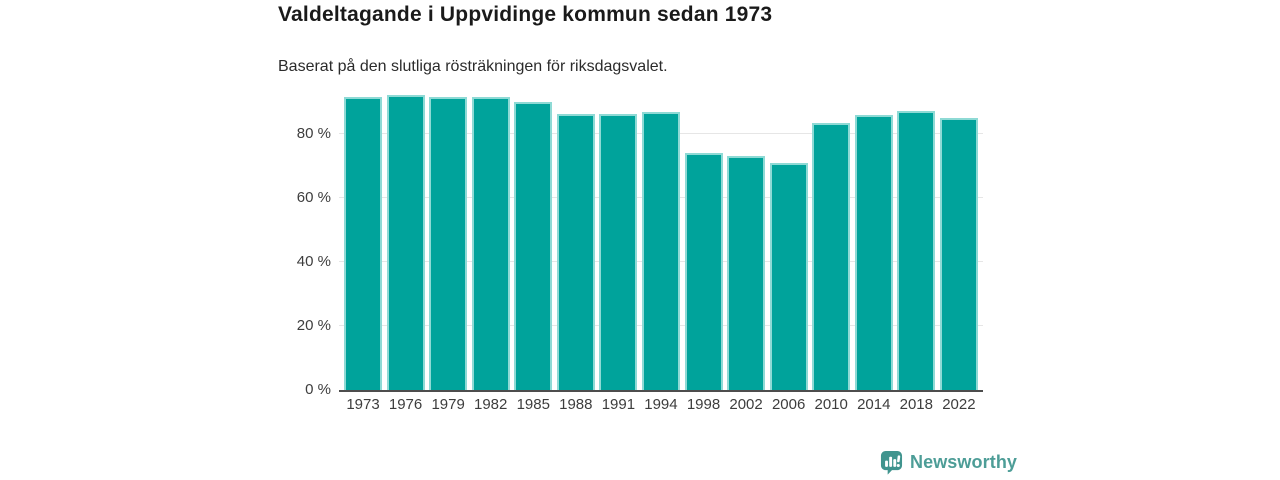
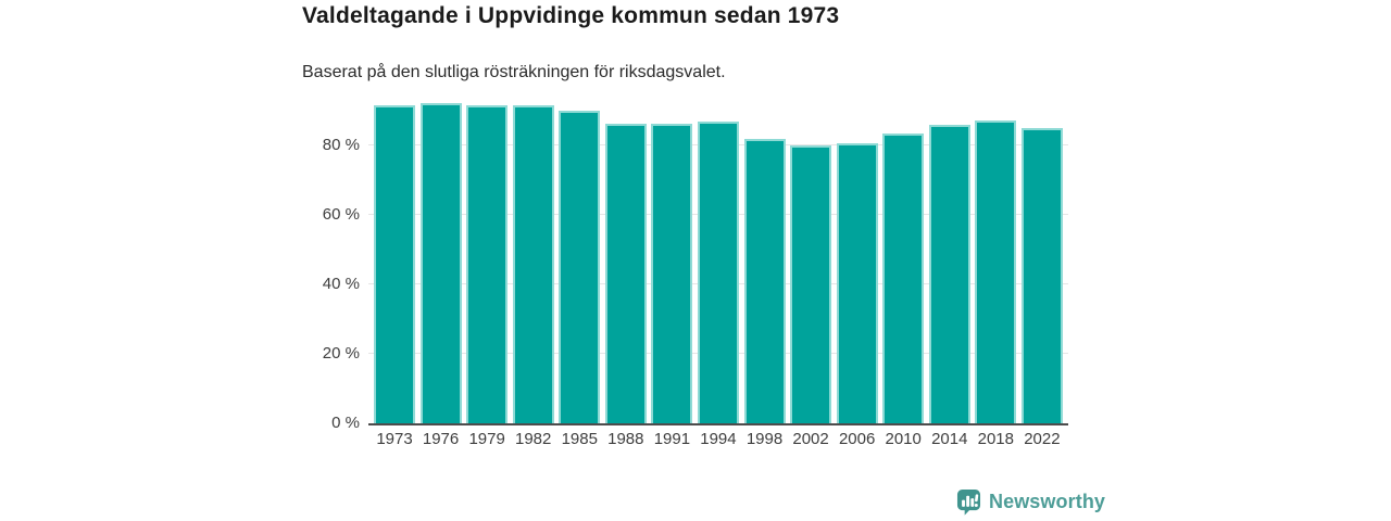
1998: 74% -> 82%
2002: 73% -> 80%
2006: 71% -> 81%
